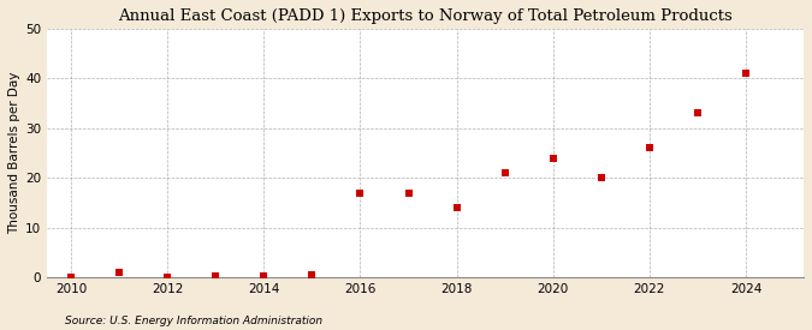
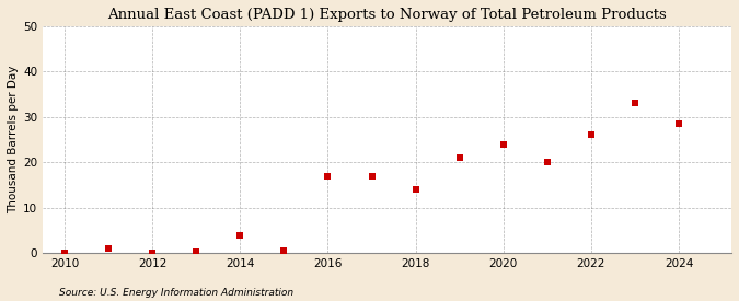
2014: 0.4 -> 4.0
2024: 41.0 -> 28.5
